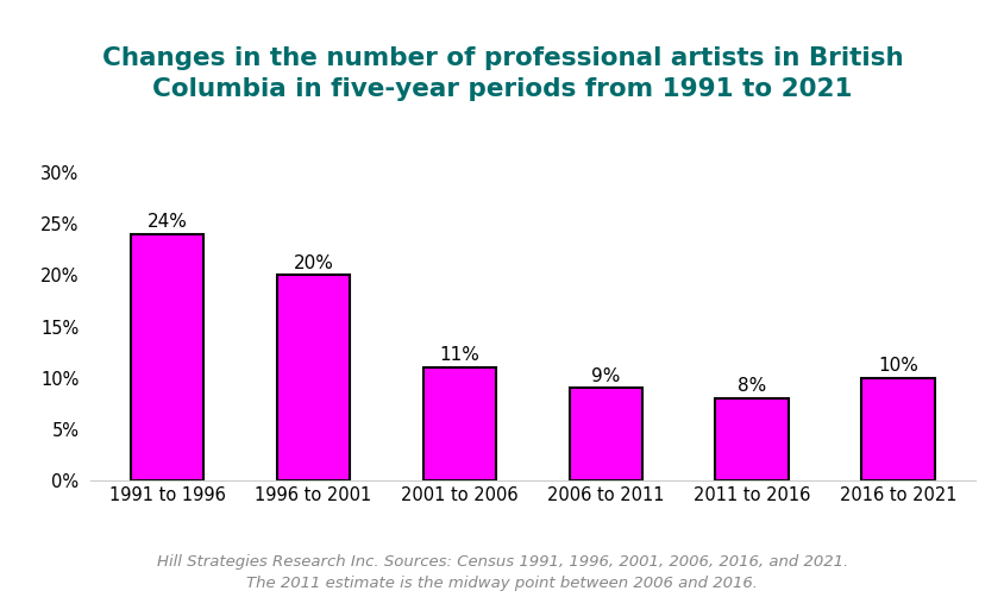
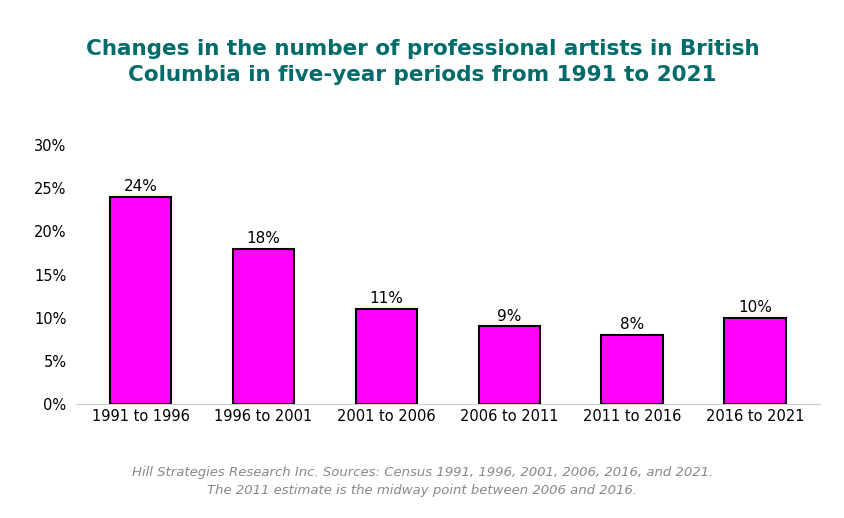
1996 to 2001: 20% -> 18%
